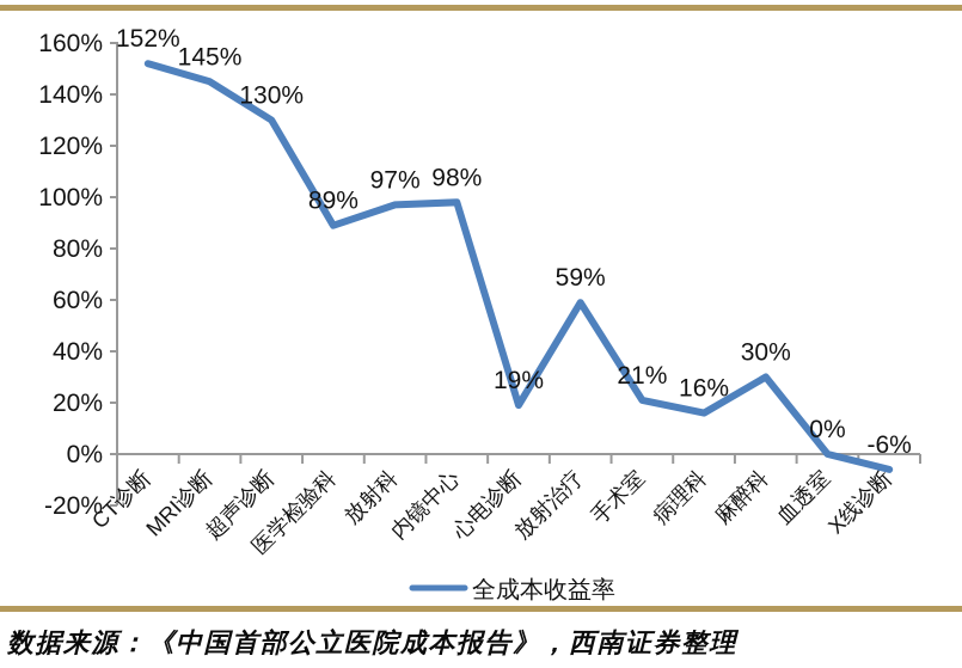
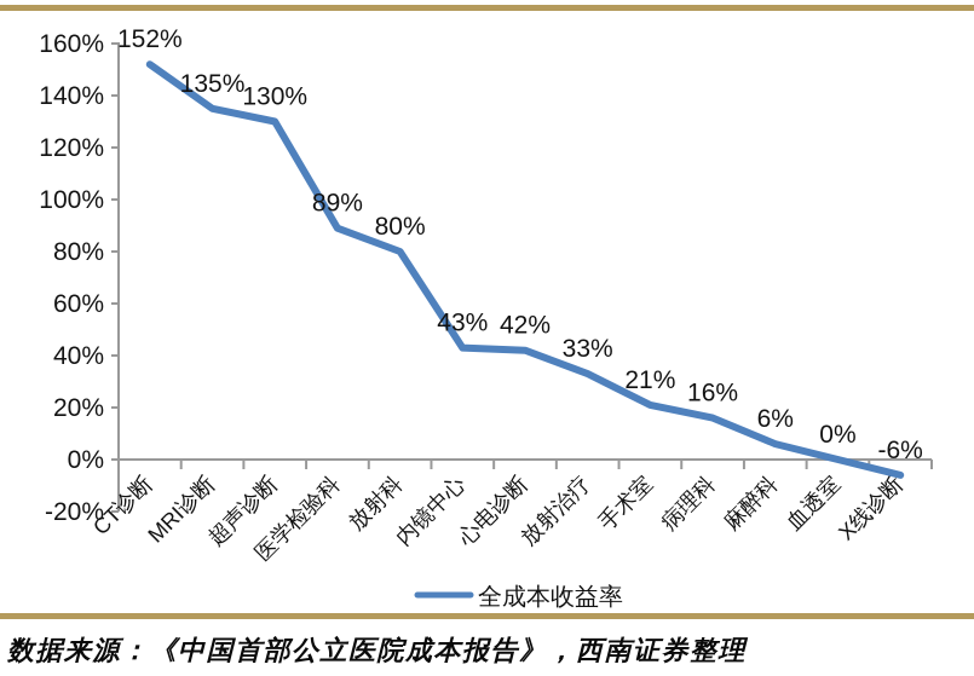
MRI诊断: 145% -> 135%
放射科: 97% -> 80%
内镜中心: 98% -> 43%
心电诊断: 19% -> 42%
放射治疗: 59% -> 33%
麻醉科: 30% -> 6%
